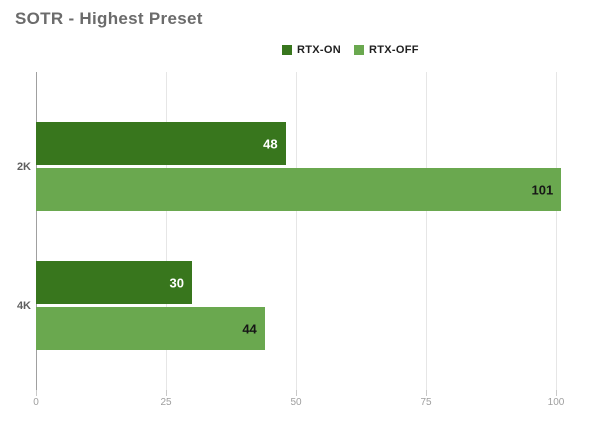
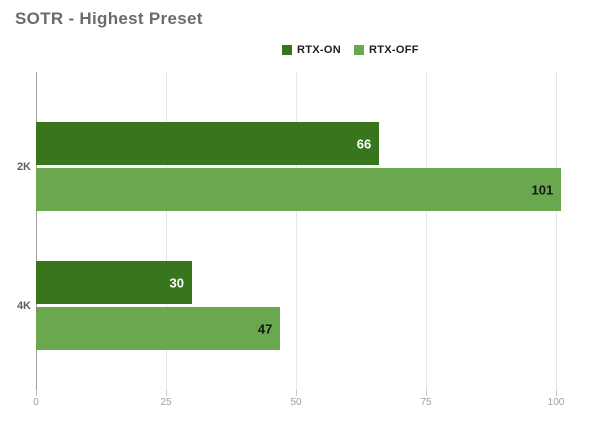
RTX-ON/2K: 48 -> 66
RTX-OFF/4K: 44 -> 47
